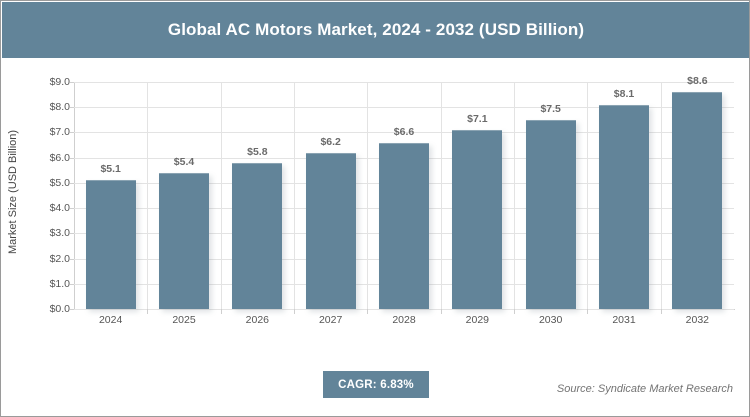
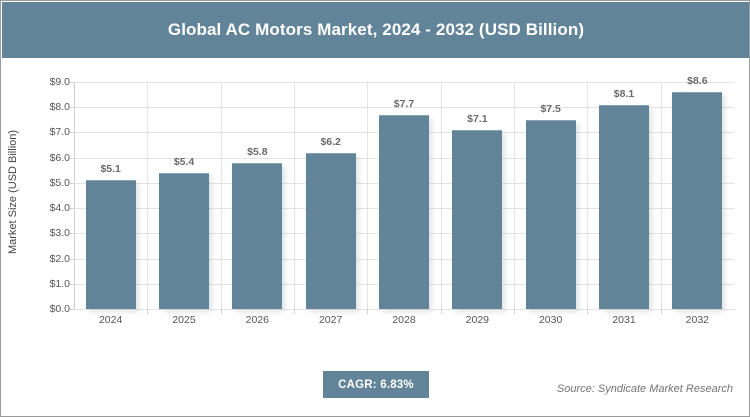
2028: $6.6 -> $7.7
